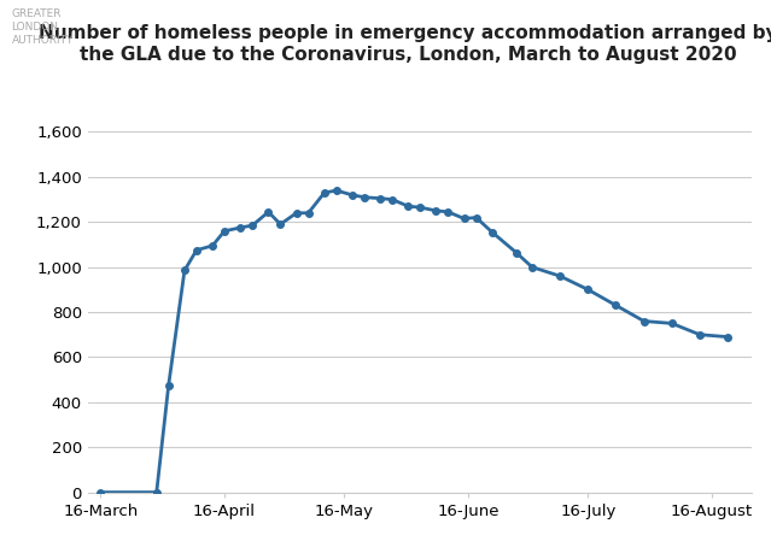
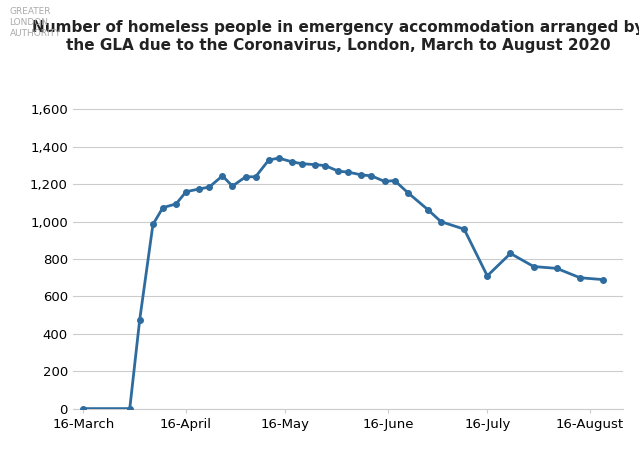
16-July: 900 -> 710
